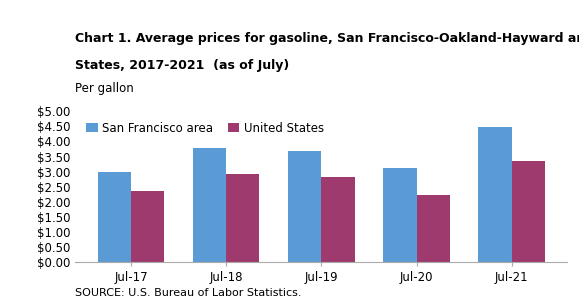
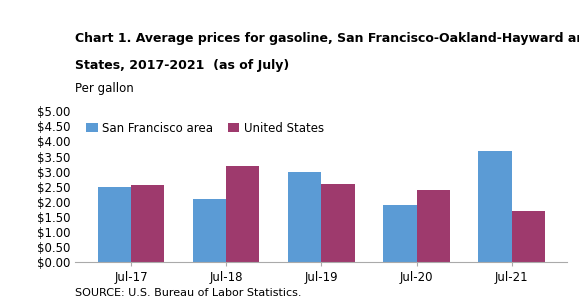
San Francisco area/Jul-17: $2.98 -> $2.50
United States/Jul-17: $2.35 -> $2.55
San Francisco area/Jul-18: $3.77 -> $2.10
United States/Jul-18: $2.92 -> $3.20
San Francisco area/Jul-19: $3.70 -> $3.00
United States/Jul-19: $2.82 -> $2.60
San Francisco area/Jul-20: $3.13 -> $1.90
United States/Jul-20: $2.23 -> $2.40
San Francisco area/Jul-21: $4.48 -> $3.70
United States/Jul-21: $3.34 -> $1.70
